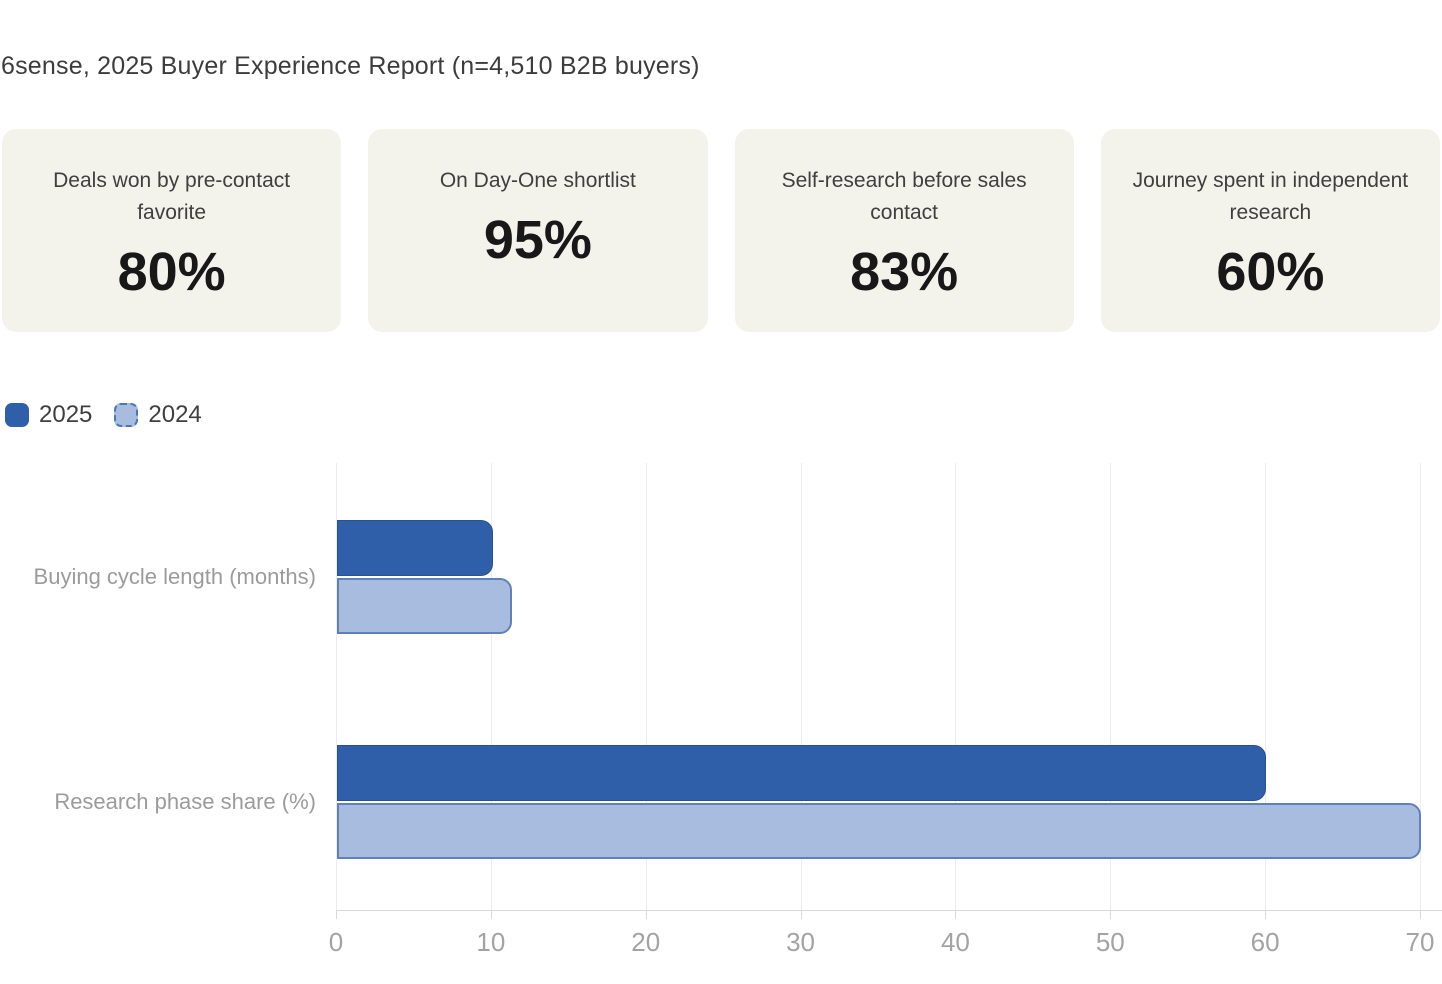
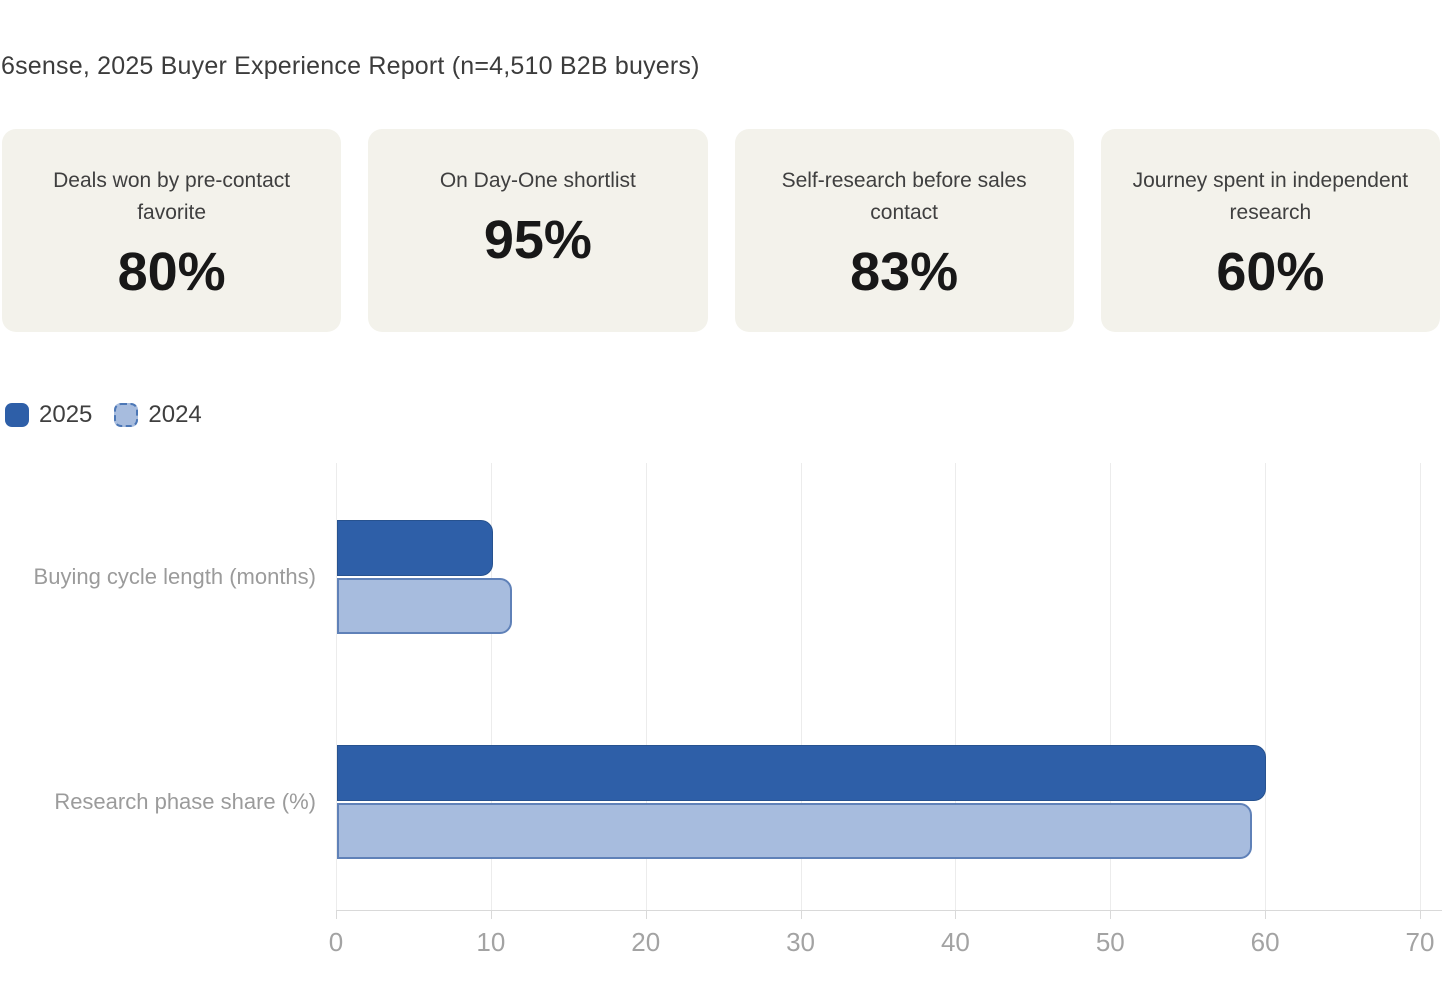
2024/Research phase share (%): 70.0 -> 59.1
